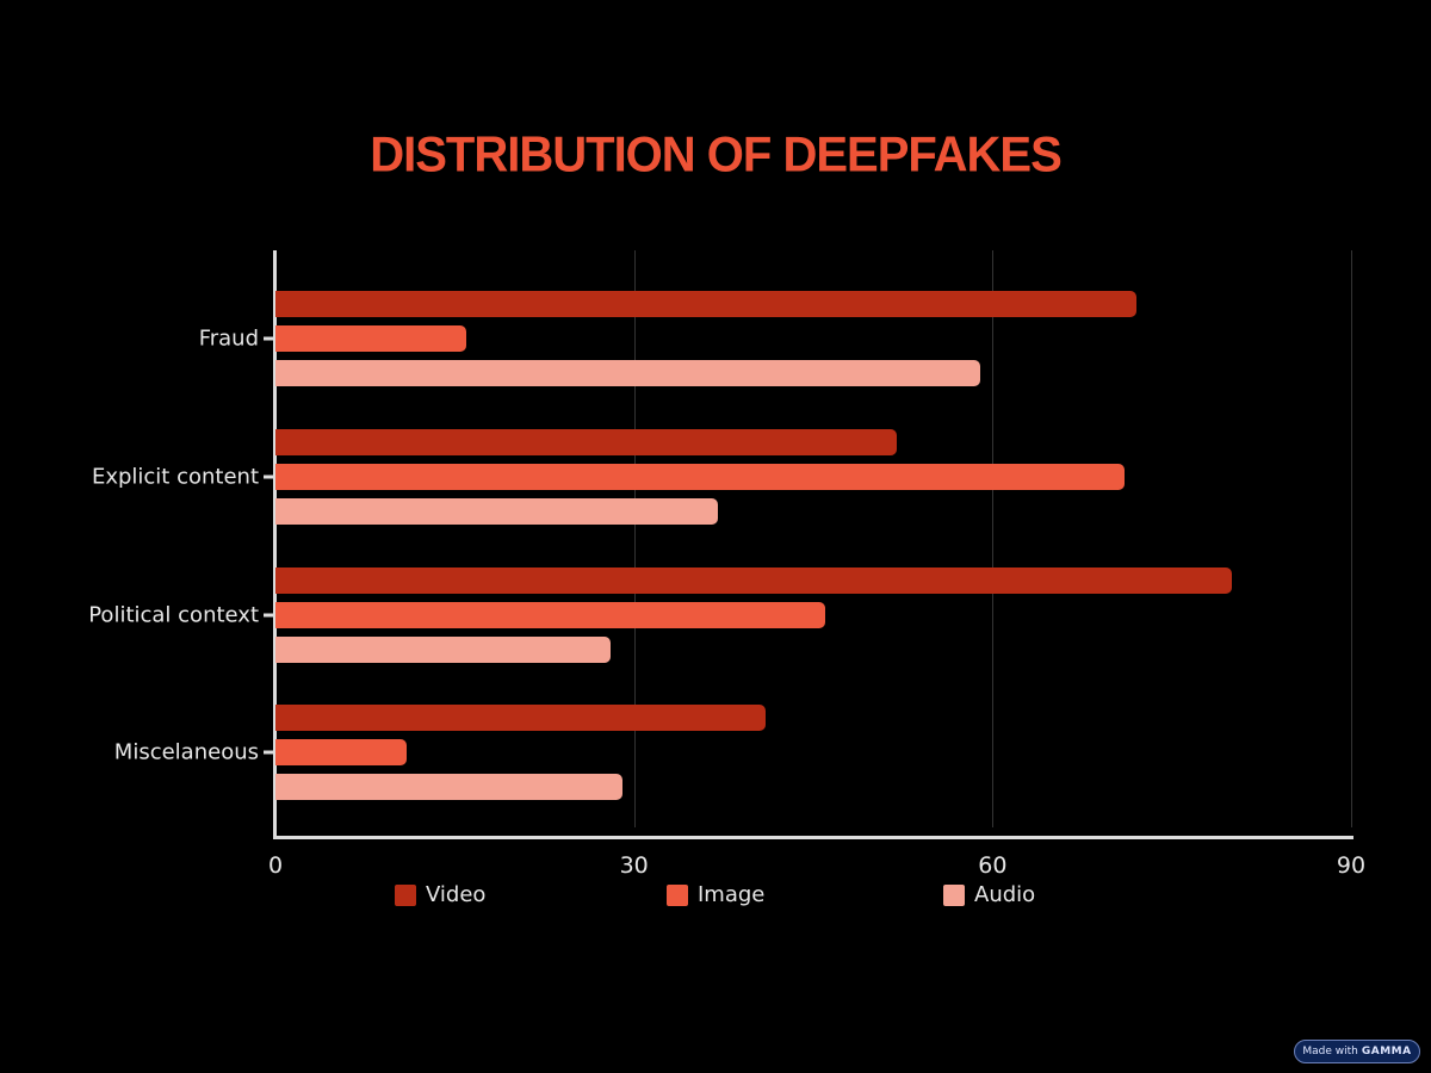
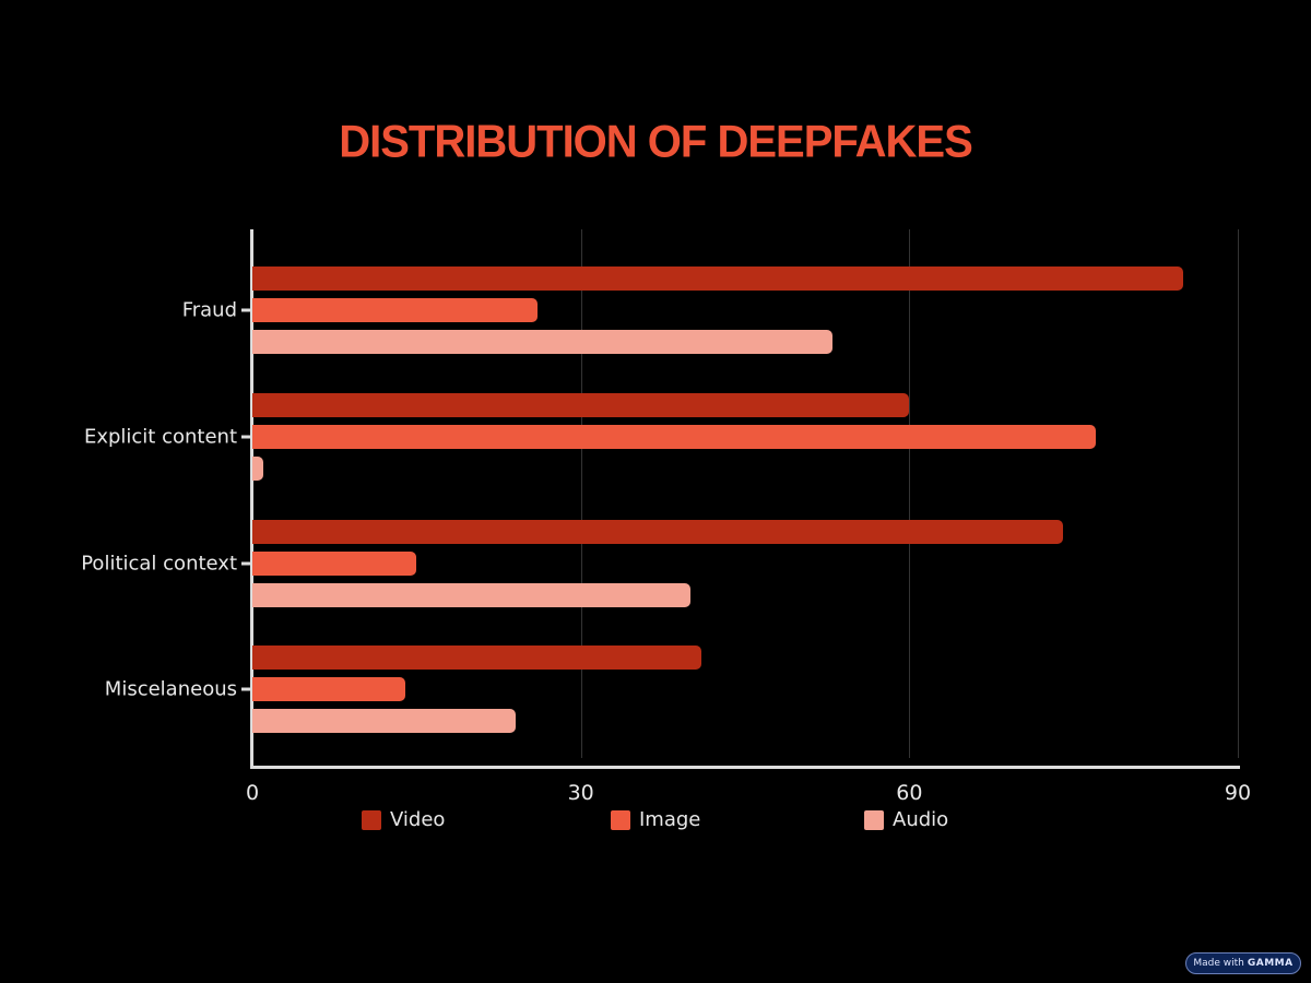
Video/Fraud: 72 -> 85
Image/Fraud: 16 -> 26
Audio/Fraud: 59 -> 53
Video/Explicit content: 52 -> 60
Image/Explicit content: 71 -> 77
Audio/Explicit content: 37 -> 1
Video/Political context: 80 -> 74
Image/Political context: 46 -> 15
Audio/Political context: 28 -> 40
Image/Miscelaneous: 11 -> 14
Audio/Miscelaneous: 29 -> 24
